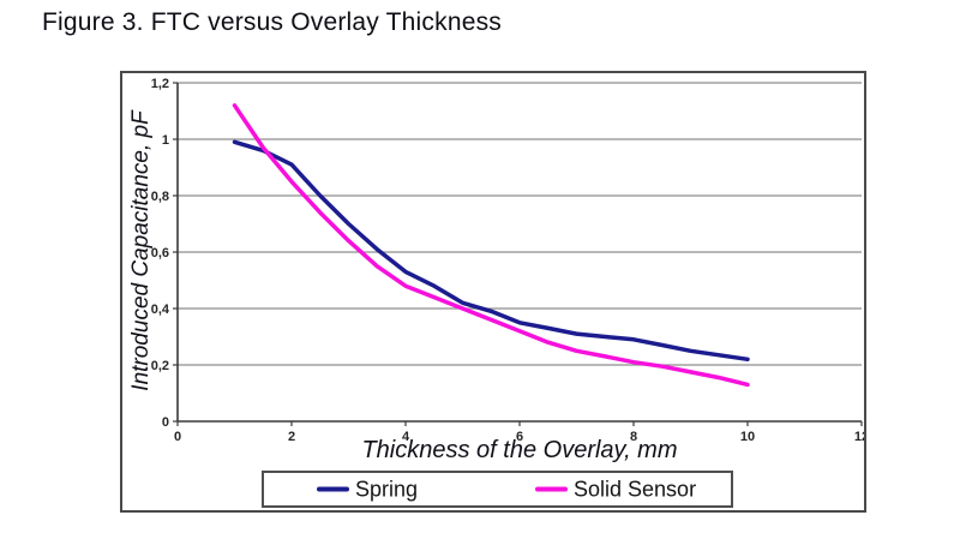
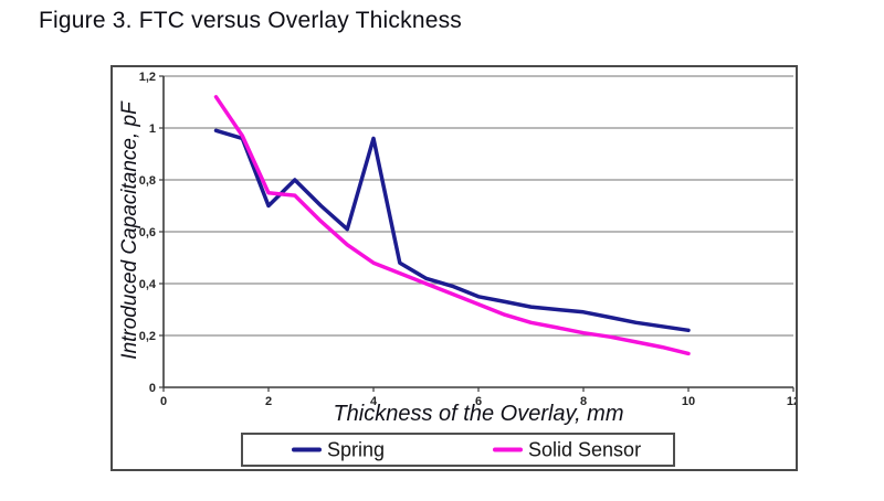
Spring/2: 0,91 -> 0,70
Solid Sensor/2: 0,85 -> 0,75
Spring/4: 0,53 -> 0,96
